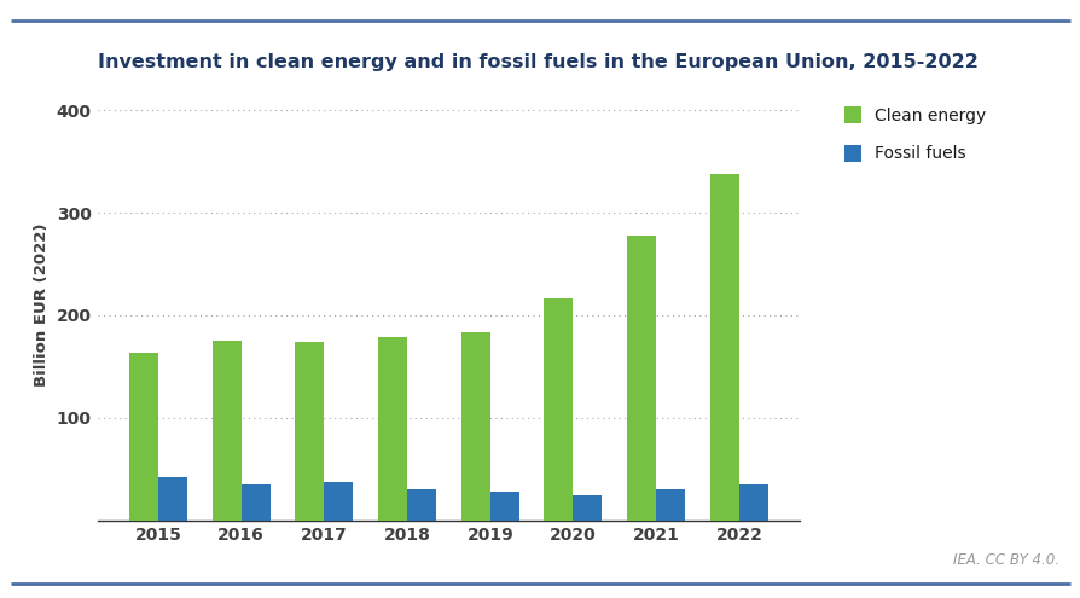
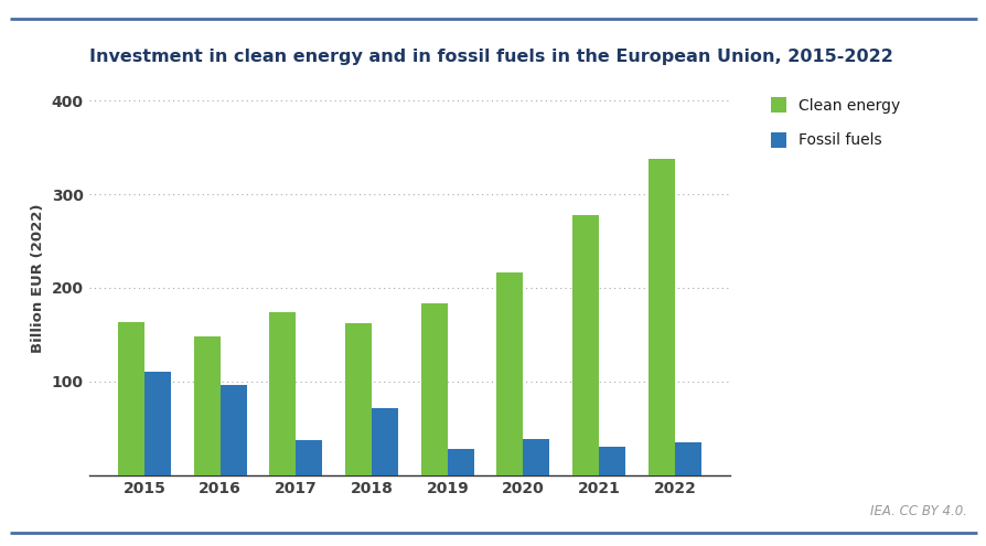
Fossil fuels/2015: 42 -> 110
Clean energy/2016: 175 -> 148
Fossil fuels/2016: 35 -> 96
Clean energy/2018: 179 -> 162
Fossil fuels/2018: 30 -> 72
Fossil fuels/2020: 24 -> 38
